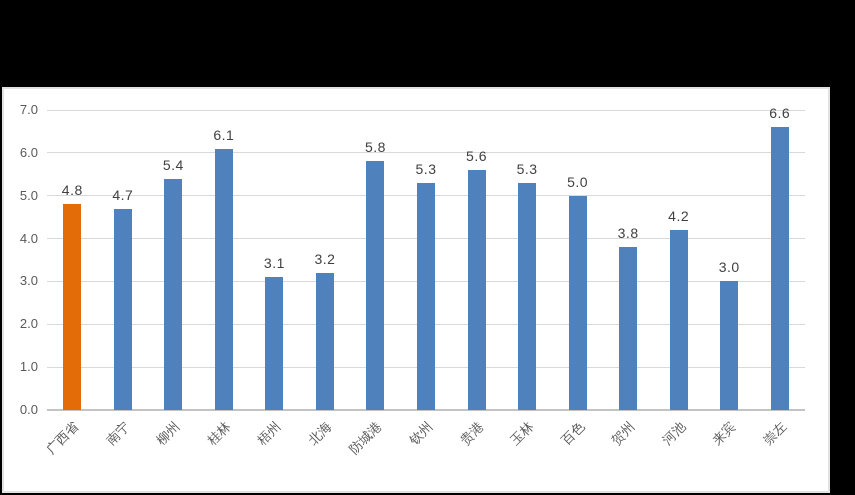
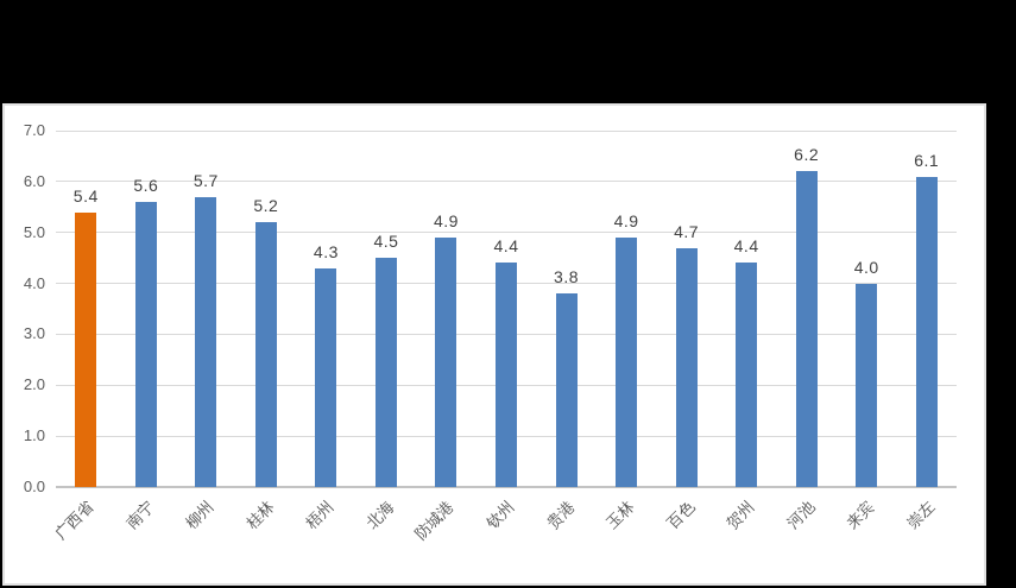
广西省: 4.8 -> 5.4
南宁: 4.7 -> 5.6
柳州: 5.4 -> 5.7
桂林: 6.1 -> 5.2
梧州: 3.1 -> 4.3
北海: 3.2 -> 4.5
防城港: 5.8 -> 4.9
钦州: 5.3 -> 4.4
贵港: 5.6 -> 3.8
玉林: 5.3 -> 4.9
百色: 5.0 -> 4.7
贺州: 3.8 -> 4.4
河池: 4.2 -> 6.2
来宾: 3.0 -> 4.0
崇左: 6.6 -> 6.1
